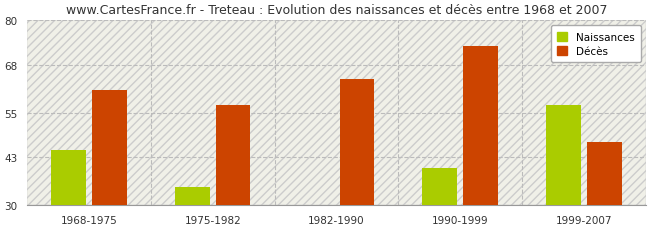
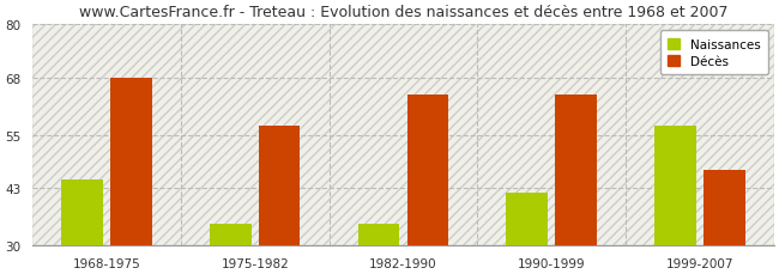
Décès/1968-1975: 61 -> 68
Naissances/1982-1990: 30 -> 35
Naissances/1990-1999: 40 -> 42
Décès/1990-1999: 73 -> 64
